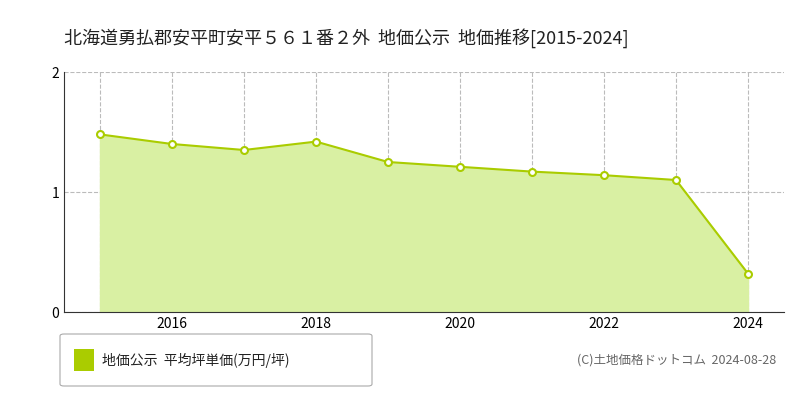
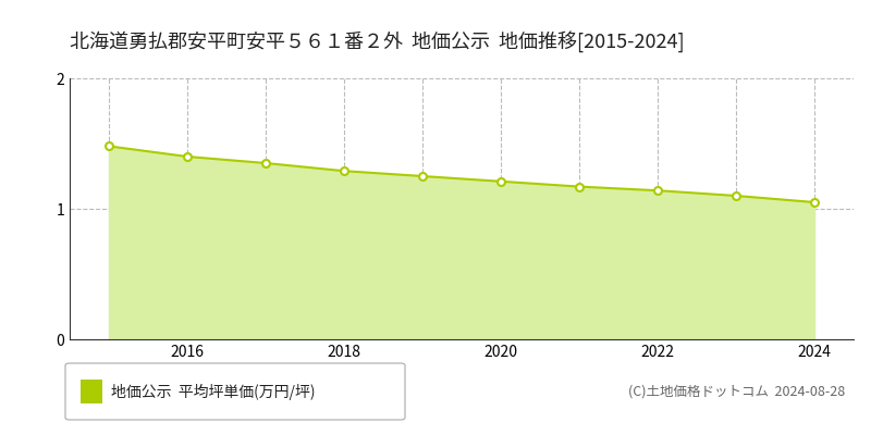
2018: 1.42 -> 1.29
2024: 0.32 -> 1.05
